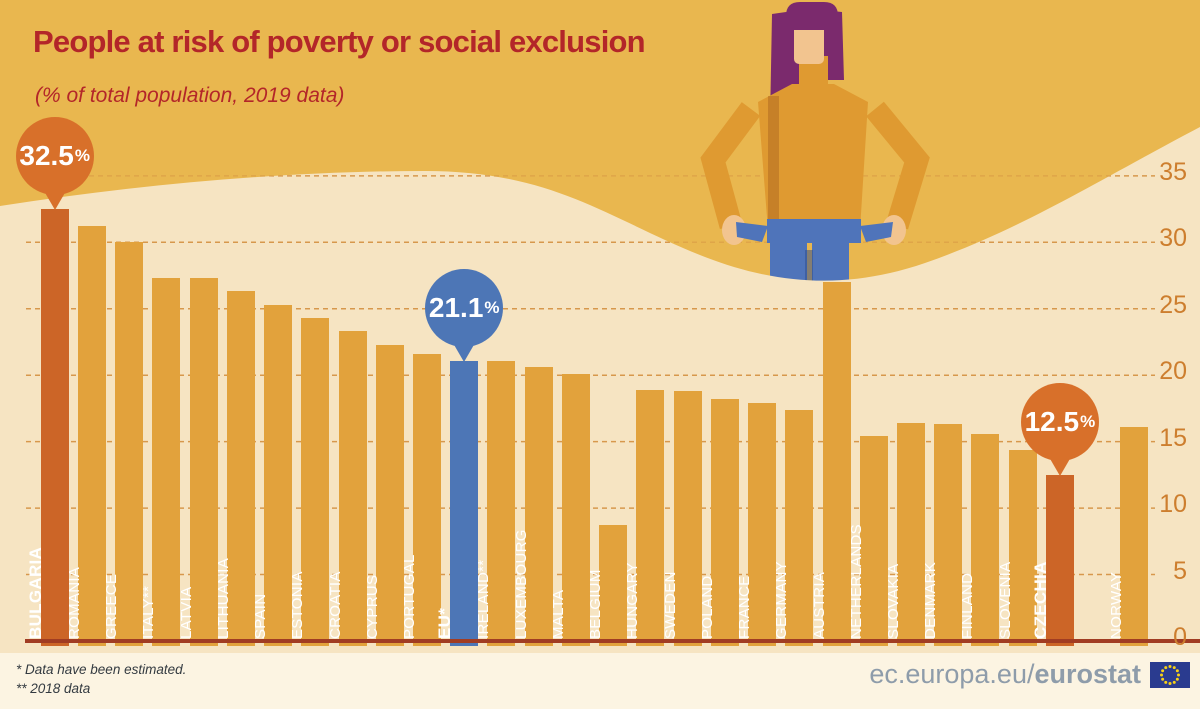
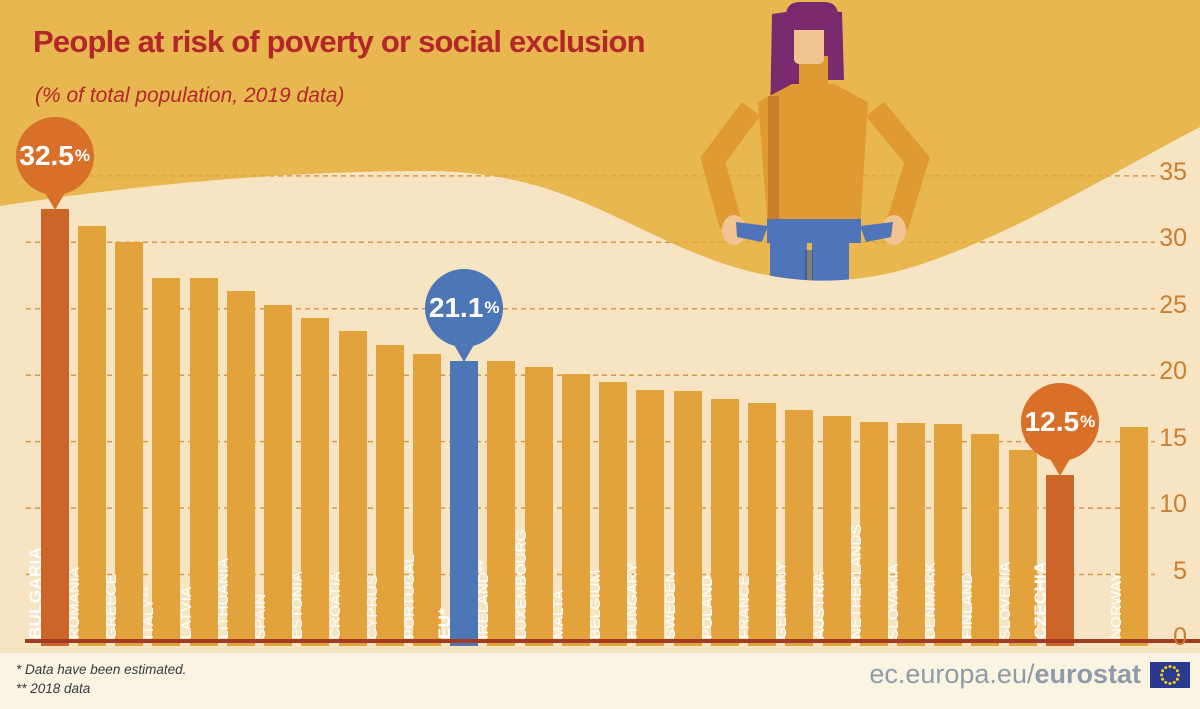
BELGIUM: 8.7 -> 19.5
AUSTRIA: 27.0 -> 16.9
NETHERLANDS: 15.4 -> 16.5
